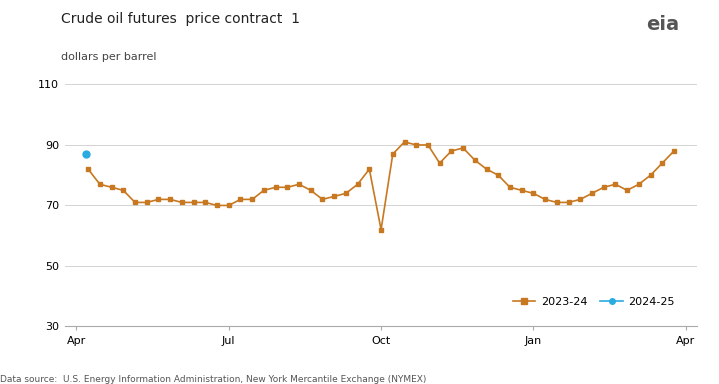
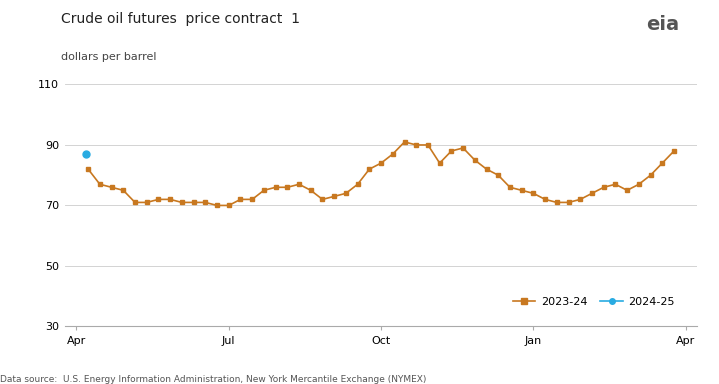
Oct: 62 -> 84
